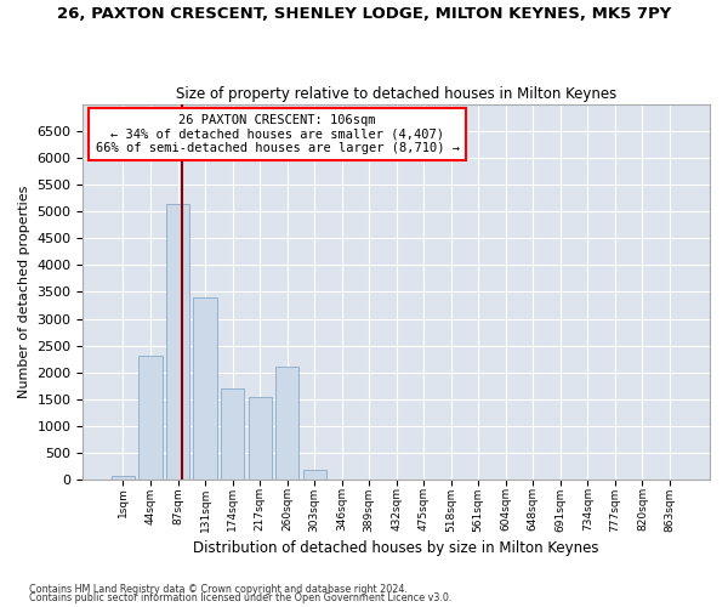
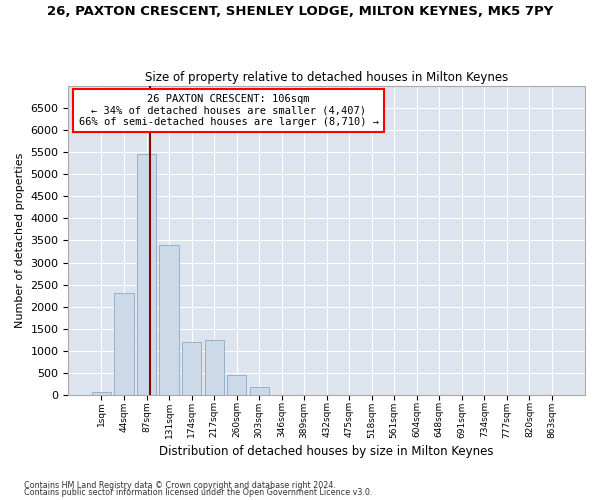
87sqm: 5150 -> 5450
174sqm: 1700 -> 1200
217sqm: 1550 -> 1250
260sqm: 2100 -> 450
